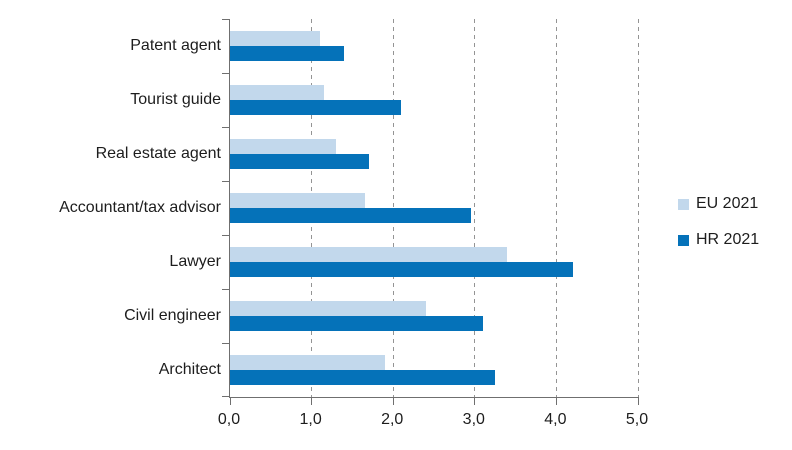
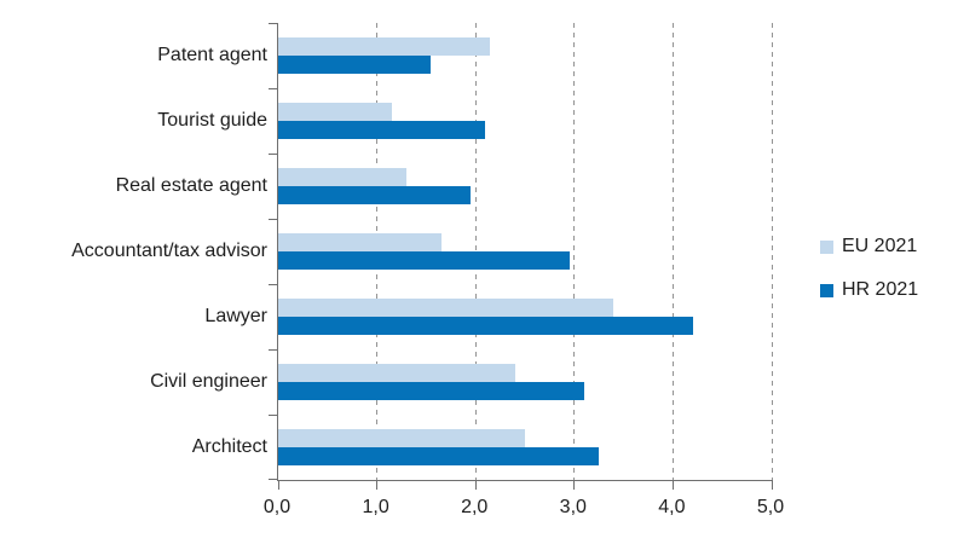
EU 2021/Patent agent: 1,1 -> 2,1
HR 2021/Patent agent: 1,4 -> 1,6
HR 2021/Real estate agent: 1,7 -> 1,9
EU 2021/Architect: 1,9 -> 2,5
